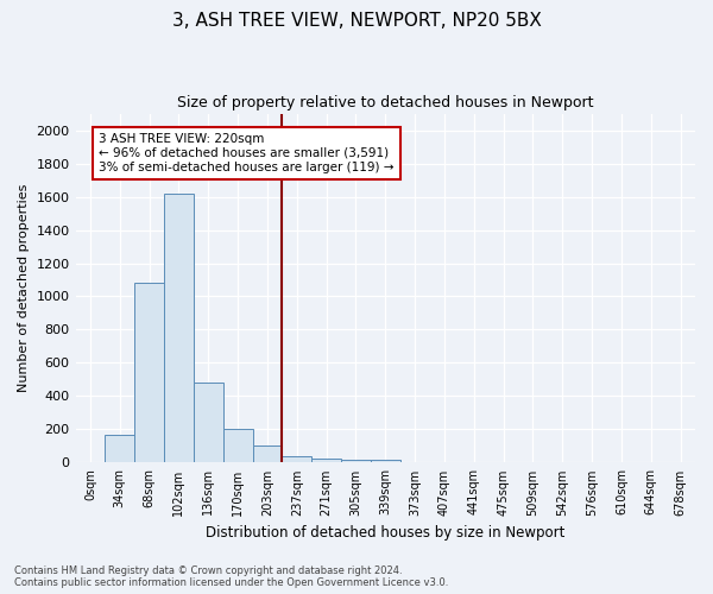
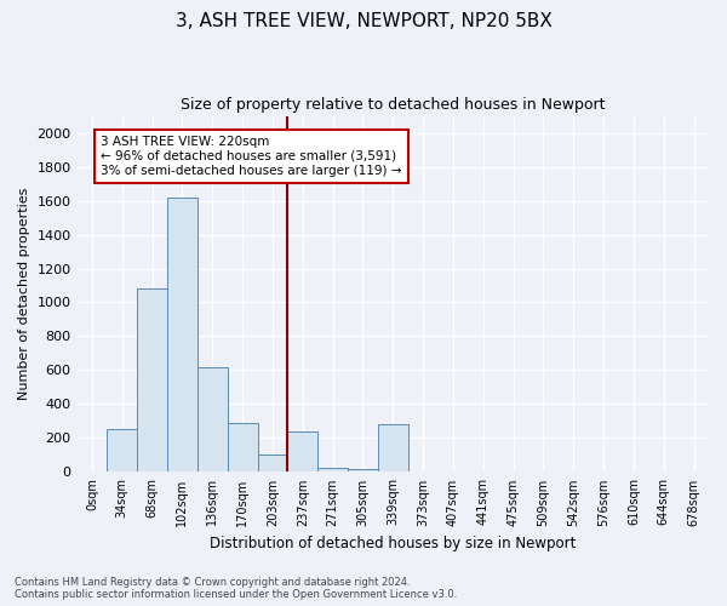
34sqm: 160 -> 250
136sqm: 480 -> 620
170sqm: 200 -> 290
237sqm: 40 -> 240
339sqm: 20 -> 280
